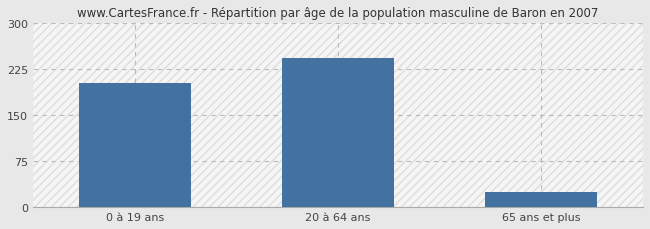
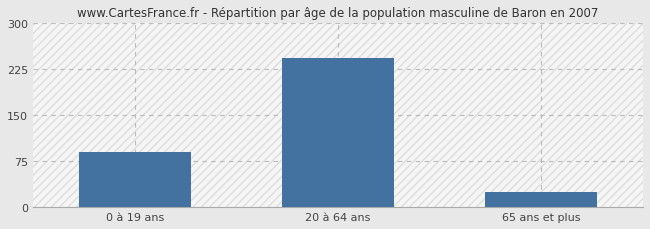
0 à 19 ans: 202 -> 90
